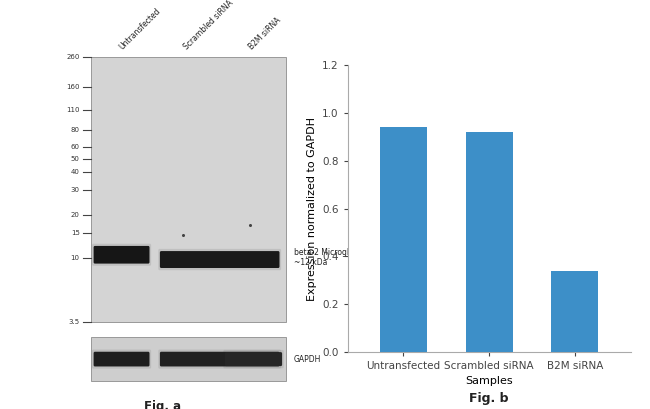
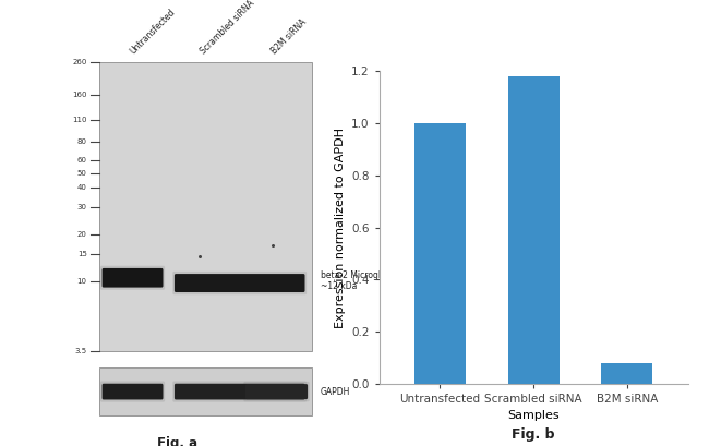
Untransfected: 0.94 -> 1.00
Scrambled siRNA: 0.92 -> 1.18
B2M siRNA: 0.34 -> 0.08
